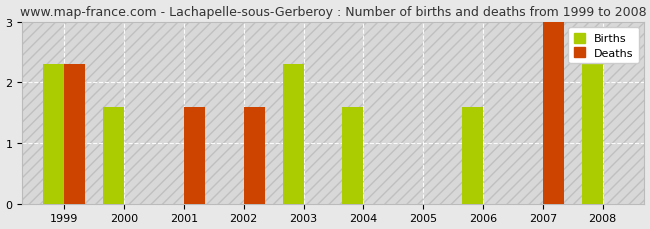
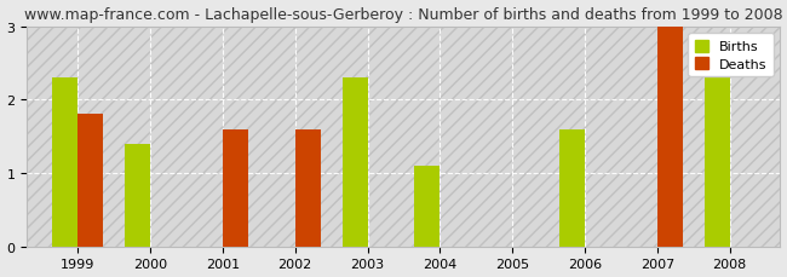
Deaths/1999: 2.3 -> 1.8
Births/2000: 1.6 -> 1.4
Births/2004: 1.6 -> 1.1
